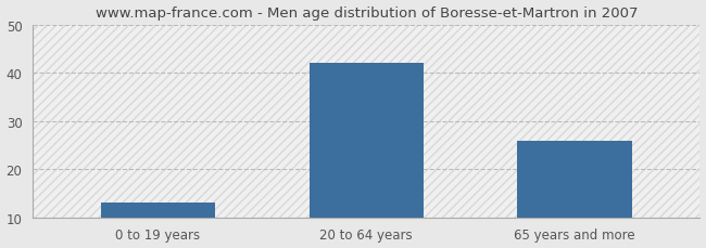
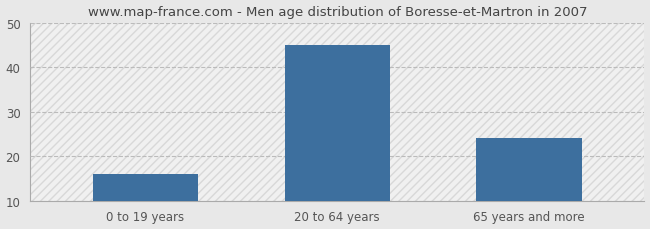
0 to 19 years: 13 -> 16
20 to 64 years: 42 -> 45
65 years and more: 26 -> 24
